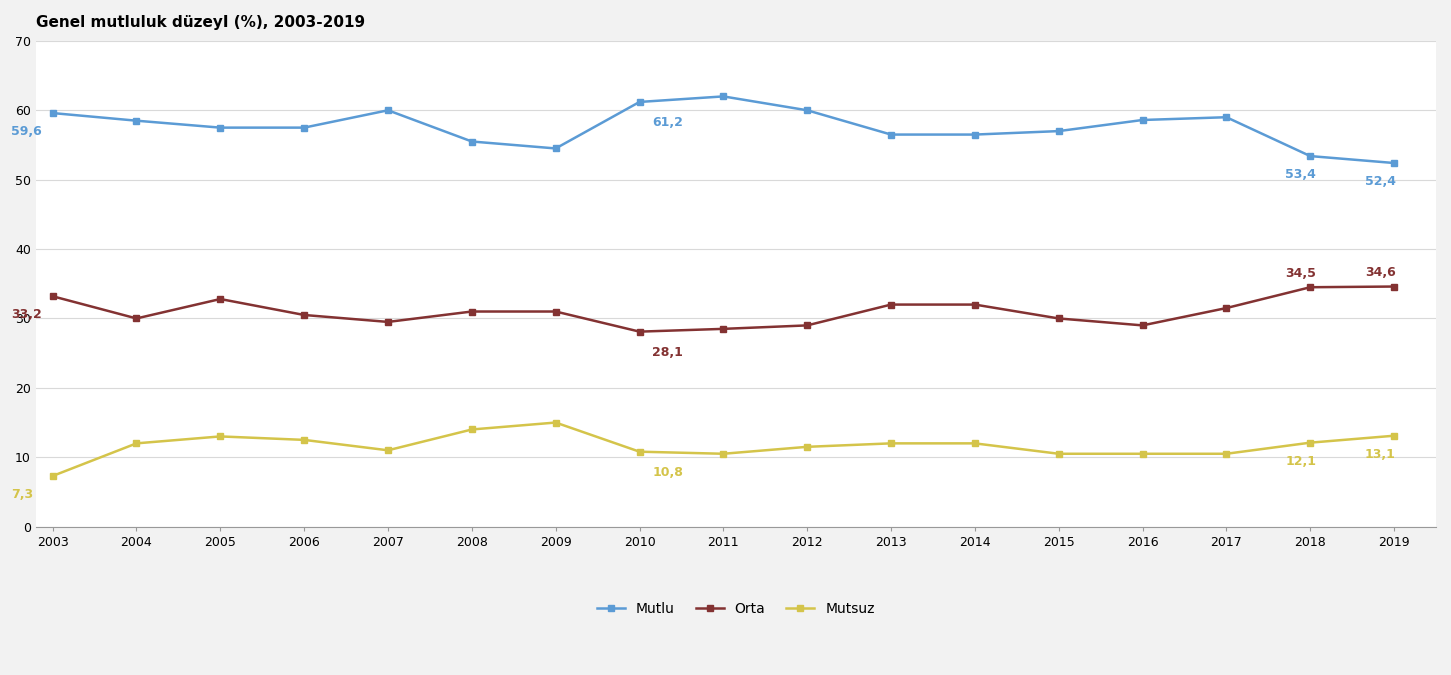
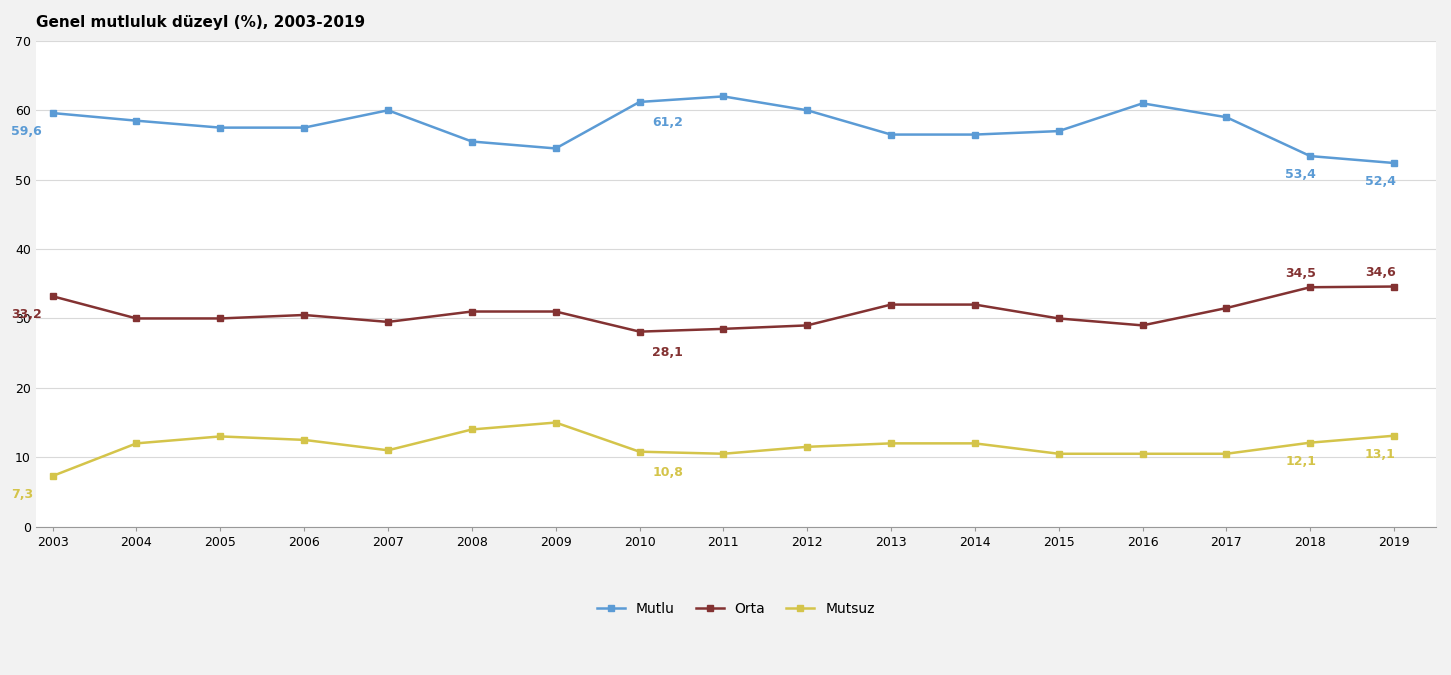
Orta/2005: 32.8 -> 30.0
Mutlu/2016: 58.6 -> 61.0
